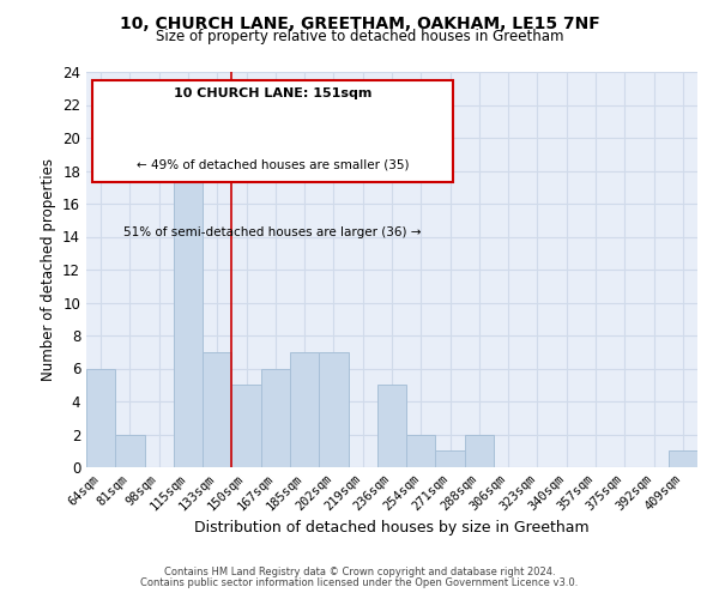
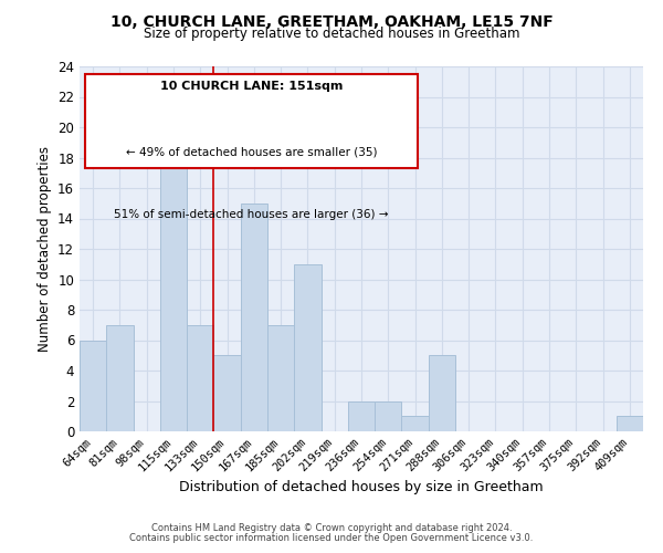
81sqm: 2 -> 7
167sqm: 6 -> 15
202sqm: 7 -> 11
236sqm: 5 -> 2
288sqm: 2 -> 5
